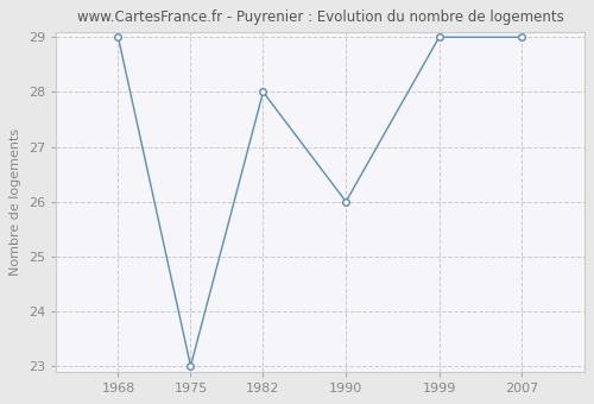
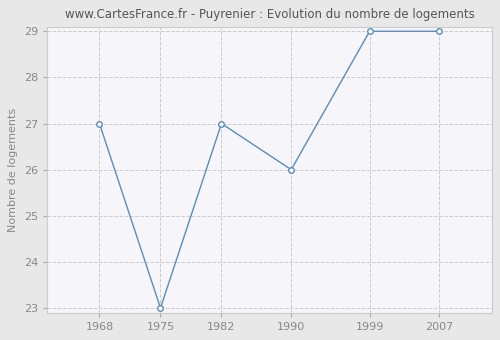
1968: 29 -> 27
1982: 28 -> 27
